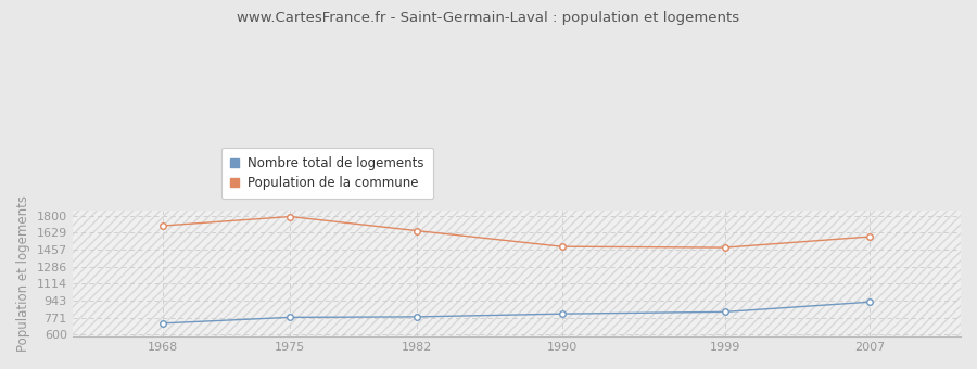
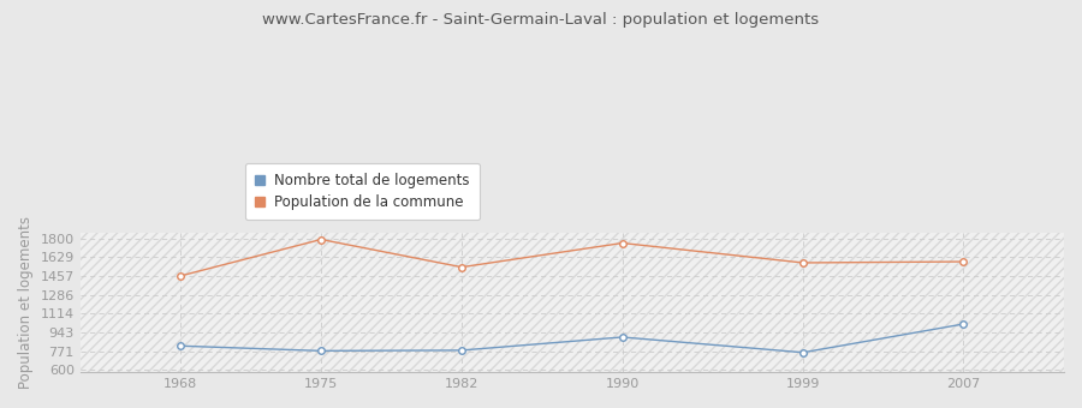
Nombre total de logements/1968: 720 -> 820
Population de la commune/1968: 1700 -> 1460
Population de la commune/1982: 1650 -> 1540
Nombre total de logements/1990: 810 -> 900
Population de la commune/1990: 1490 -> 1760
Nombre total de logements/1999: 830 -> 760
Population de la commune/1999: 1480 -> 1580
Nombre total de logements/2007: 930 -> 1020
